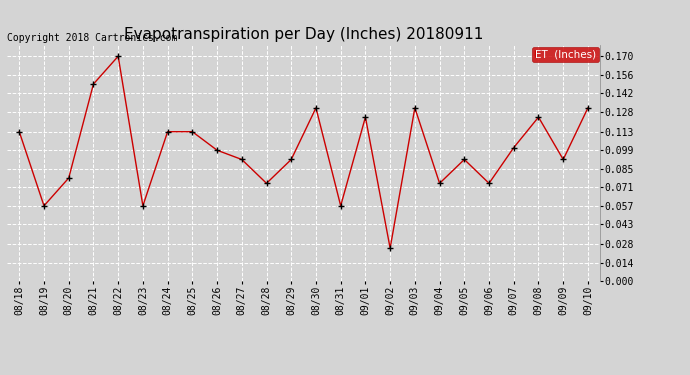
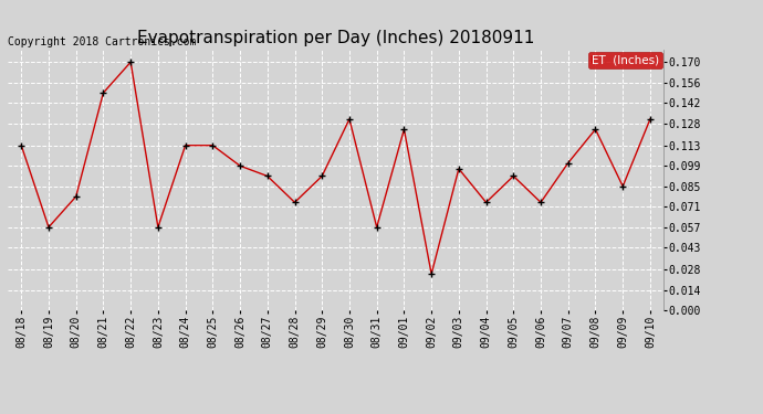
09/03: 0.131 -> 0.097
09/09: 0.092 -> 0.085
